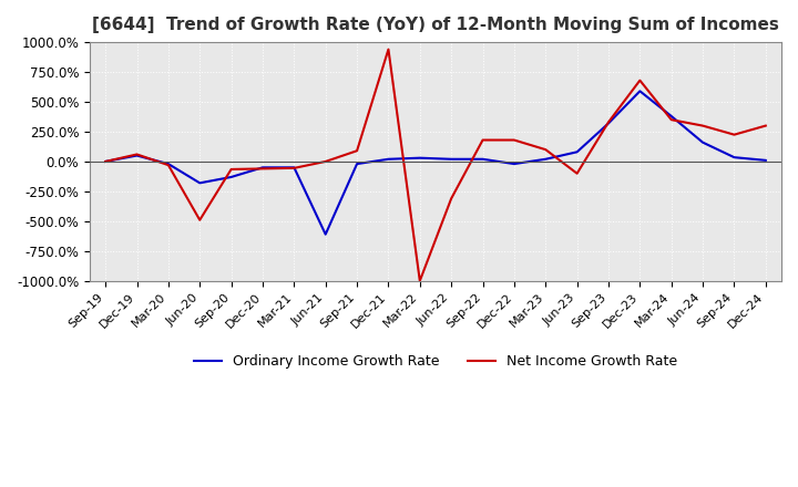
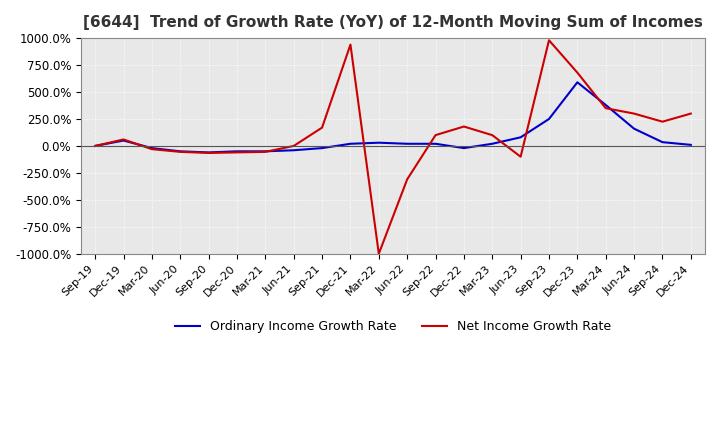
Ordinary Income Growth Rate/Jun-20: -180% -> -50%
Net Income Growth Rate/Jun-20: -490% -> -60%
Ordinary Income Growth Rate/Sep-20: -130% -> -60%
Ordinary Income Growth Rate/Jun-21: -610% -> -40%
Net Income Growth Rate/Sep-21: 90% -> 170%
Net Income Growth Rate/Sep-22: 180% -> 100%
Ordinary Income Growth Rate/Sep-23: 320% -> 250%
Net Income Growth Rate/Sep-23: 330% -> 980%
